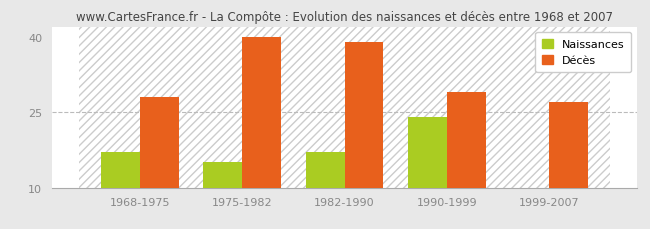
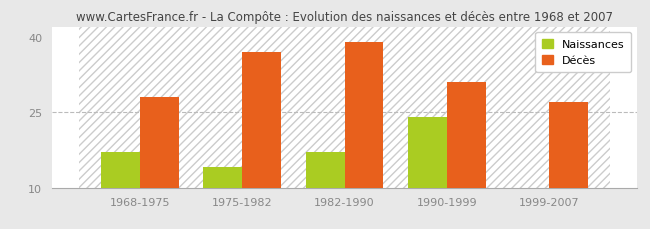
Naissances/1975-1982: 15 -> 14
Décès/1975-1982: 40 -> 37
Décès/1990-1999: 29 -> 31
